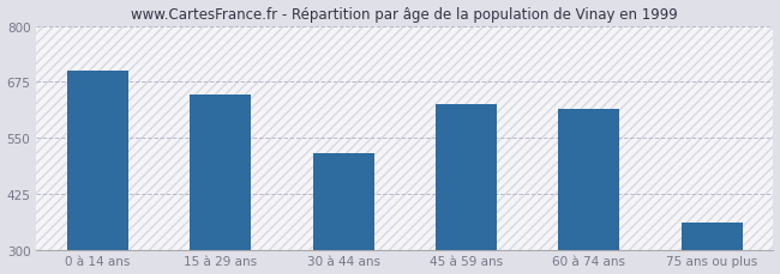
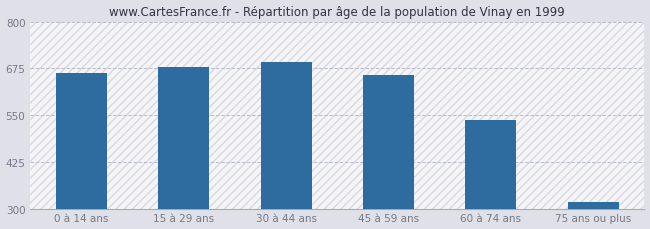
0 à 14 ans: 700 -> 663
15 à 29 ans: 645 -> 678
30 à 44 ans: 515 -> 692
45 à 59 ans: 625 -> 657
60 à 74 ans: 615 -> 537
75 ans ou plus: 360 -> 318
